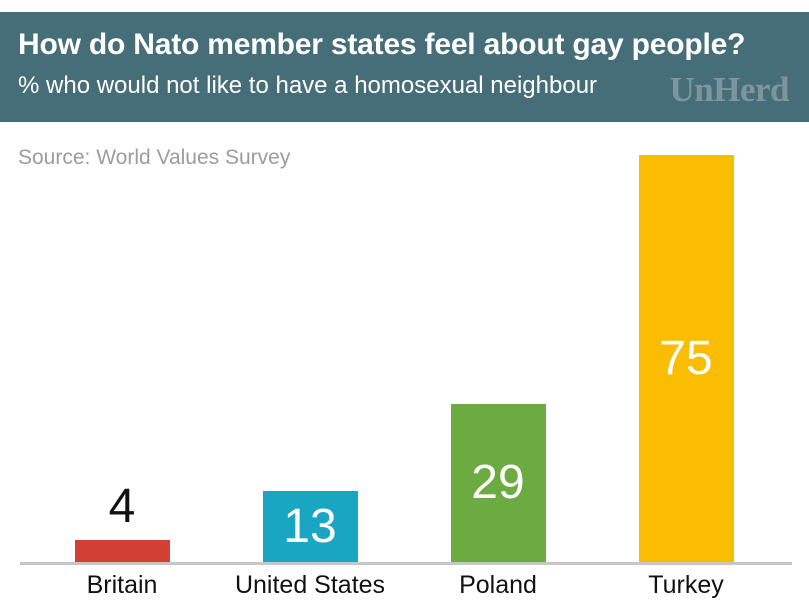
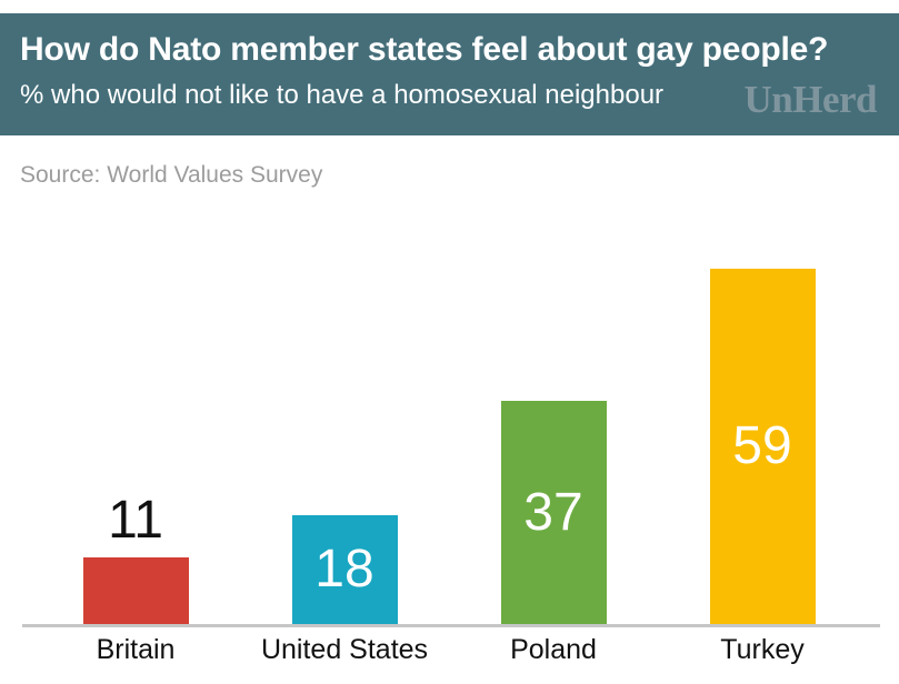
Britain: 4 -> 11
United States: 13 -> 18
Poland: 29 -> 37
Turkey: 75 -> 59
